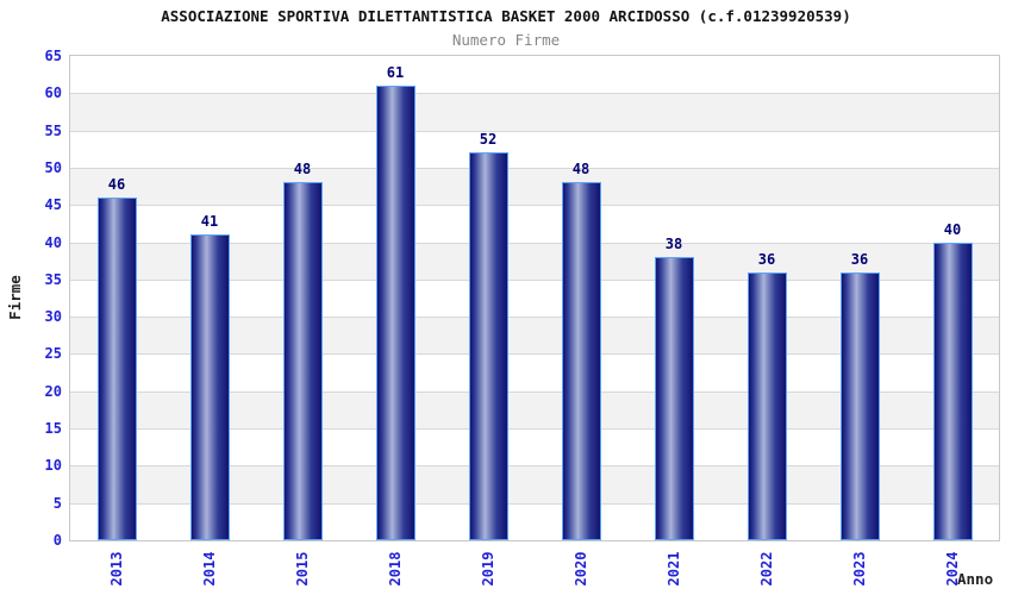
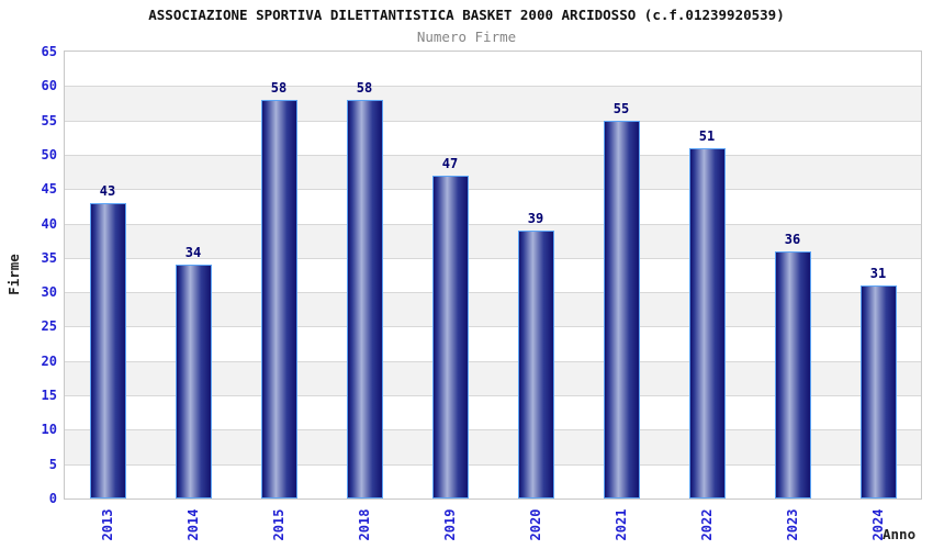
2013: 46 -> 43
2014: 41 -> 34
2015: 48 -> 58
2018: 61 -> 58
2019: 52 -> 47
2020: 48 -> 39
2021: 38 -> 55
2022: 36 -> 51
2024: 40 -> 31
